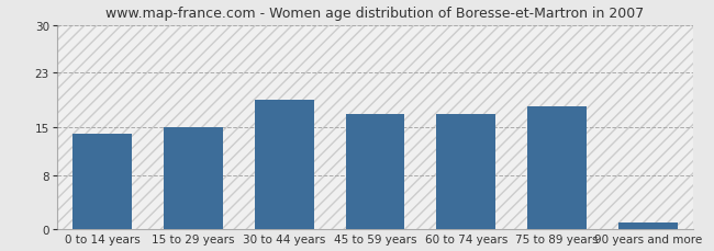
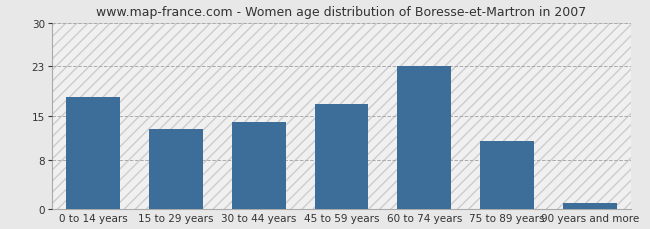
0 to 14 years: 14 -> 18
15 to 29 years: 15 -> 13
30 to 44 years: 19 -> 14
60 to 74 years: 17 -> 23
75 to 89 years: 18 -> 11
